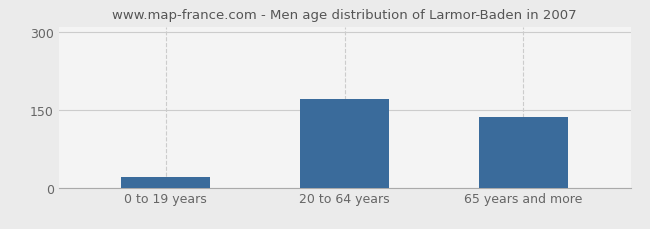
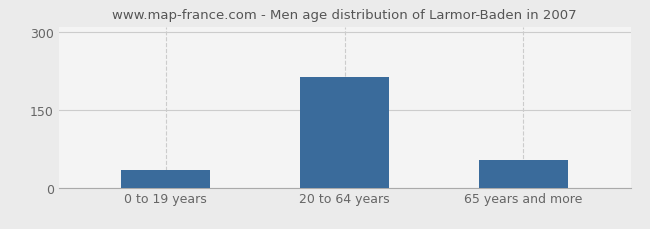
0 to 19 years: 21 -> 34
20 to 64 years: 170 -> 212
65 years and more: 135 -> 54
